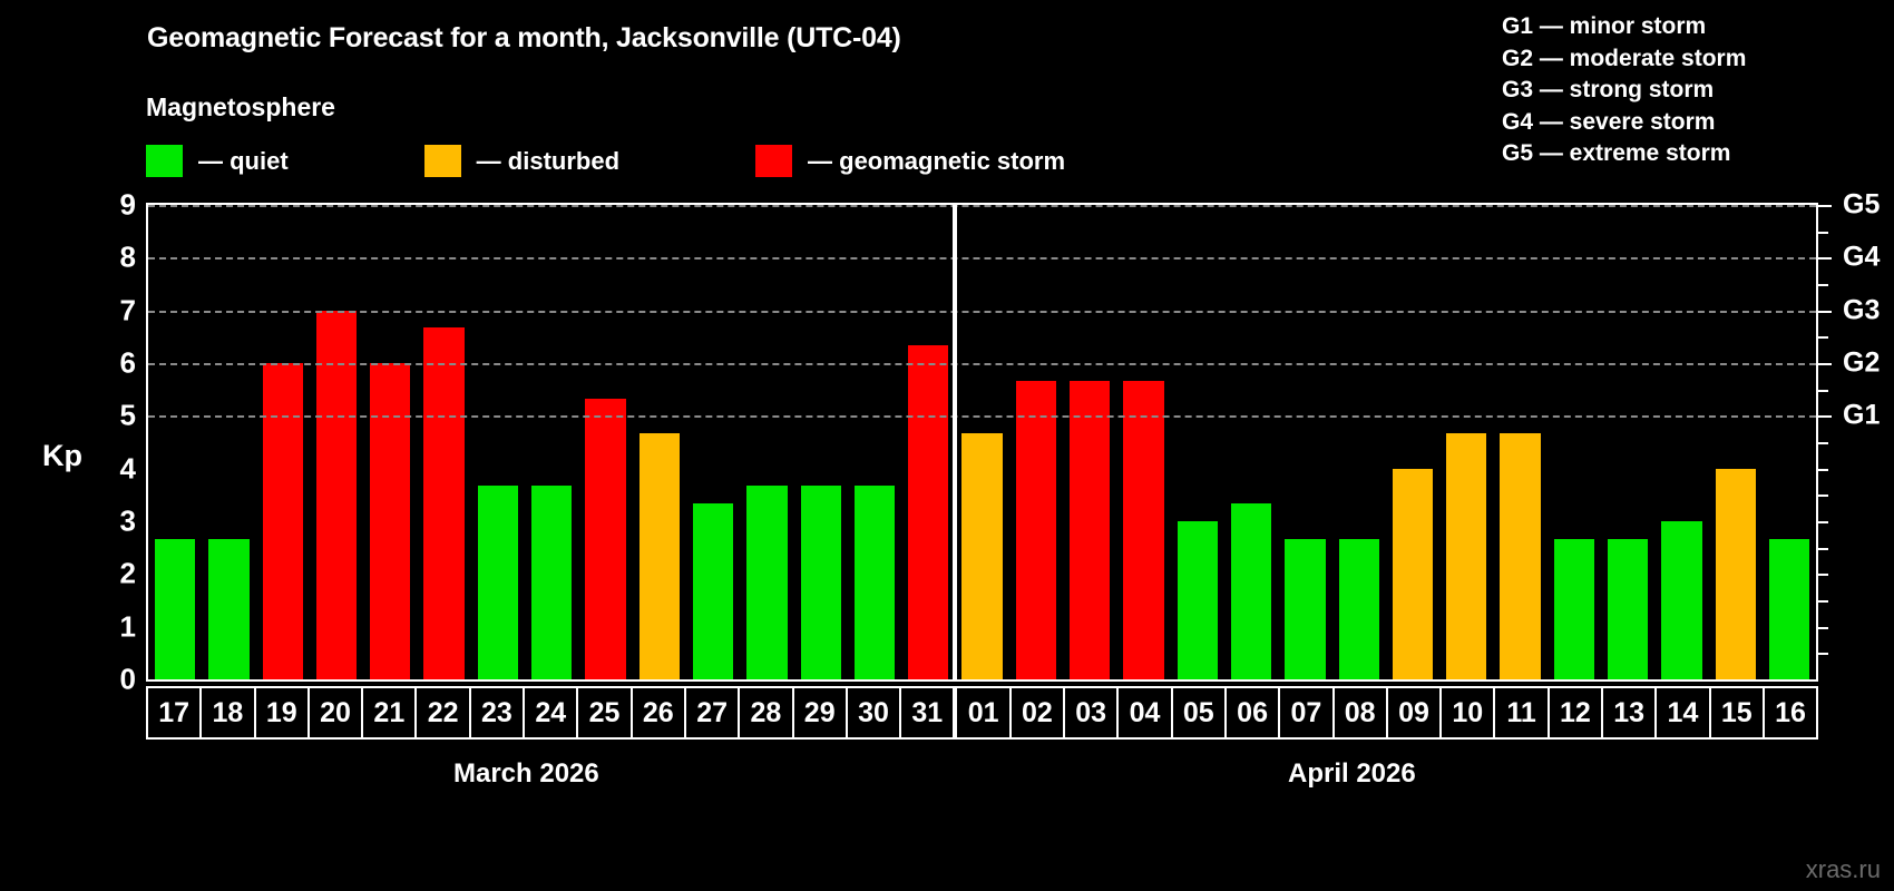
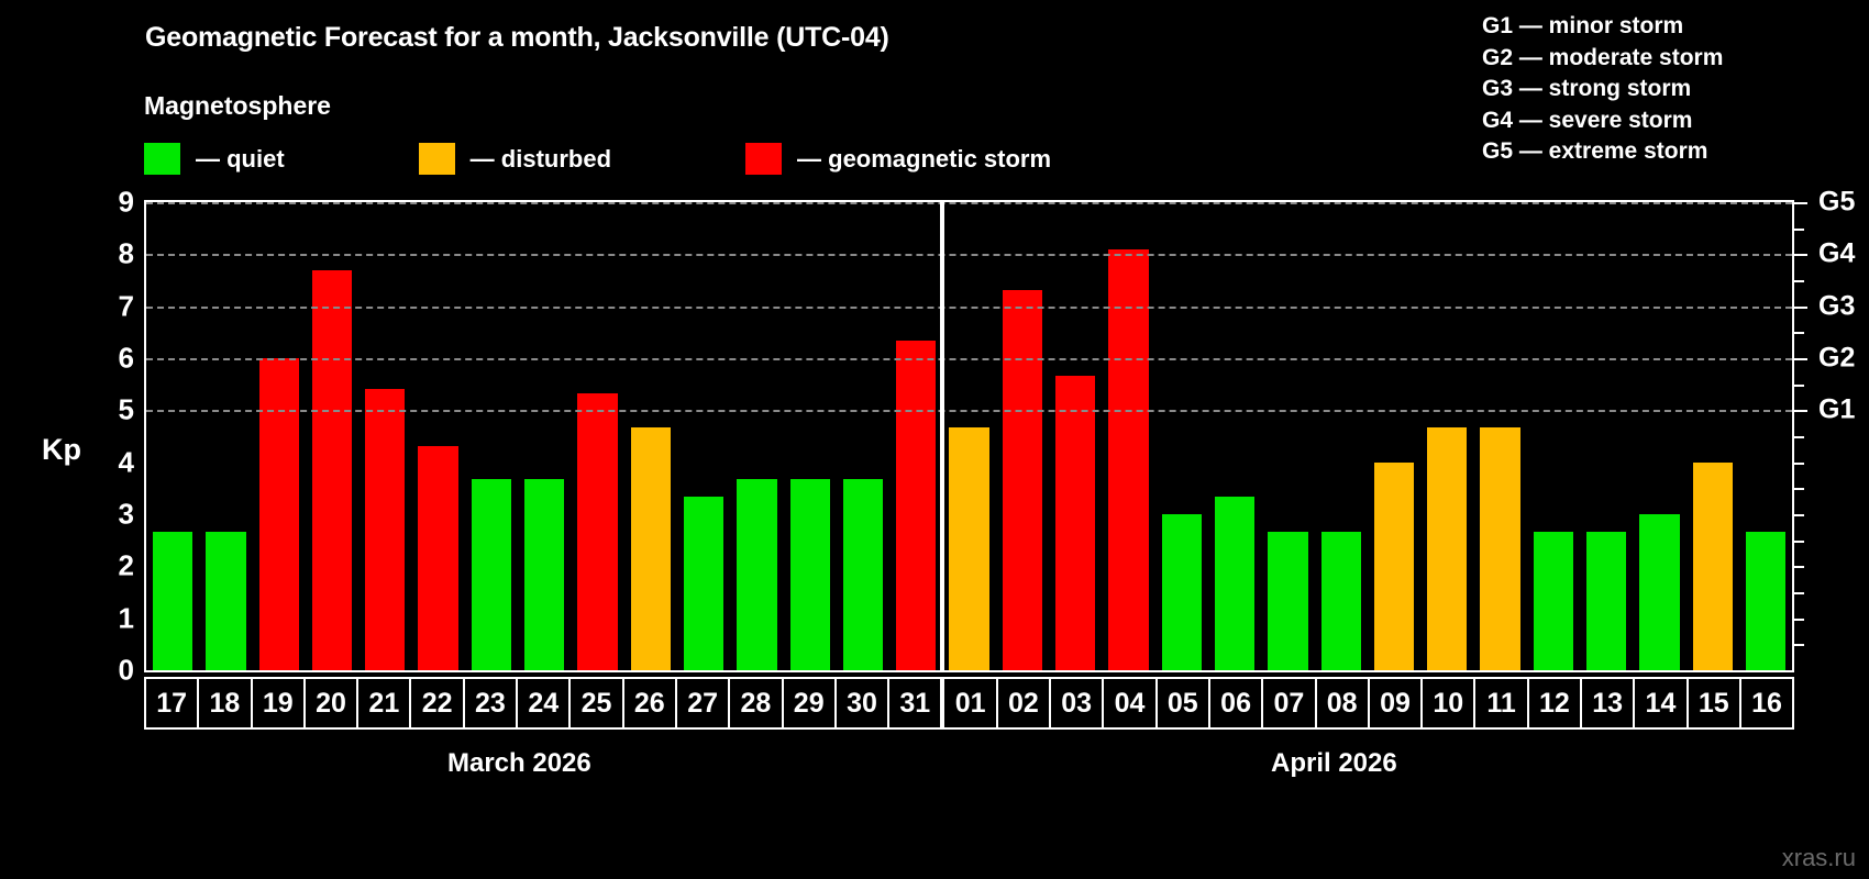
20: 7.0 -> 7.7
21: 6.0 -> 5.4
22: 6.7 -> 4.3
02: 5.7 -> 7.3
04: 5.7 -> 8.1
